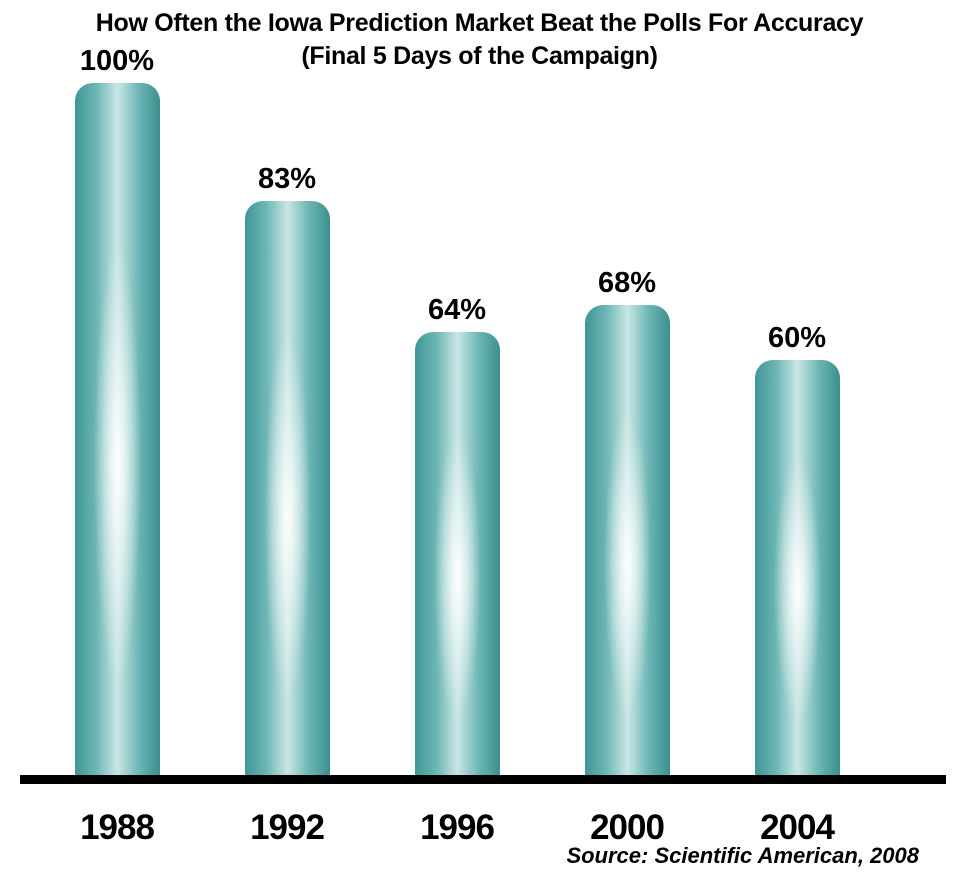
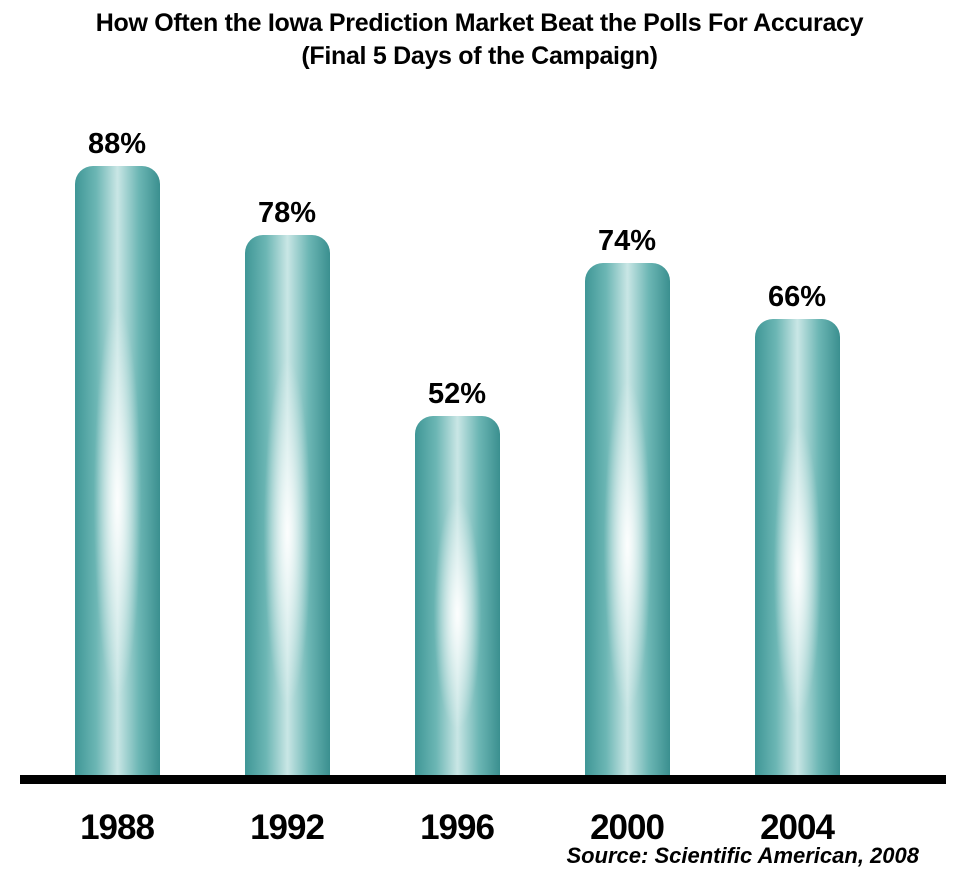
1988: 100% -> 88%
1992: 83% -> 78%
1996: 64% -> 52%
2000: 68% -> 74%
2004: 60% -> 66%
